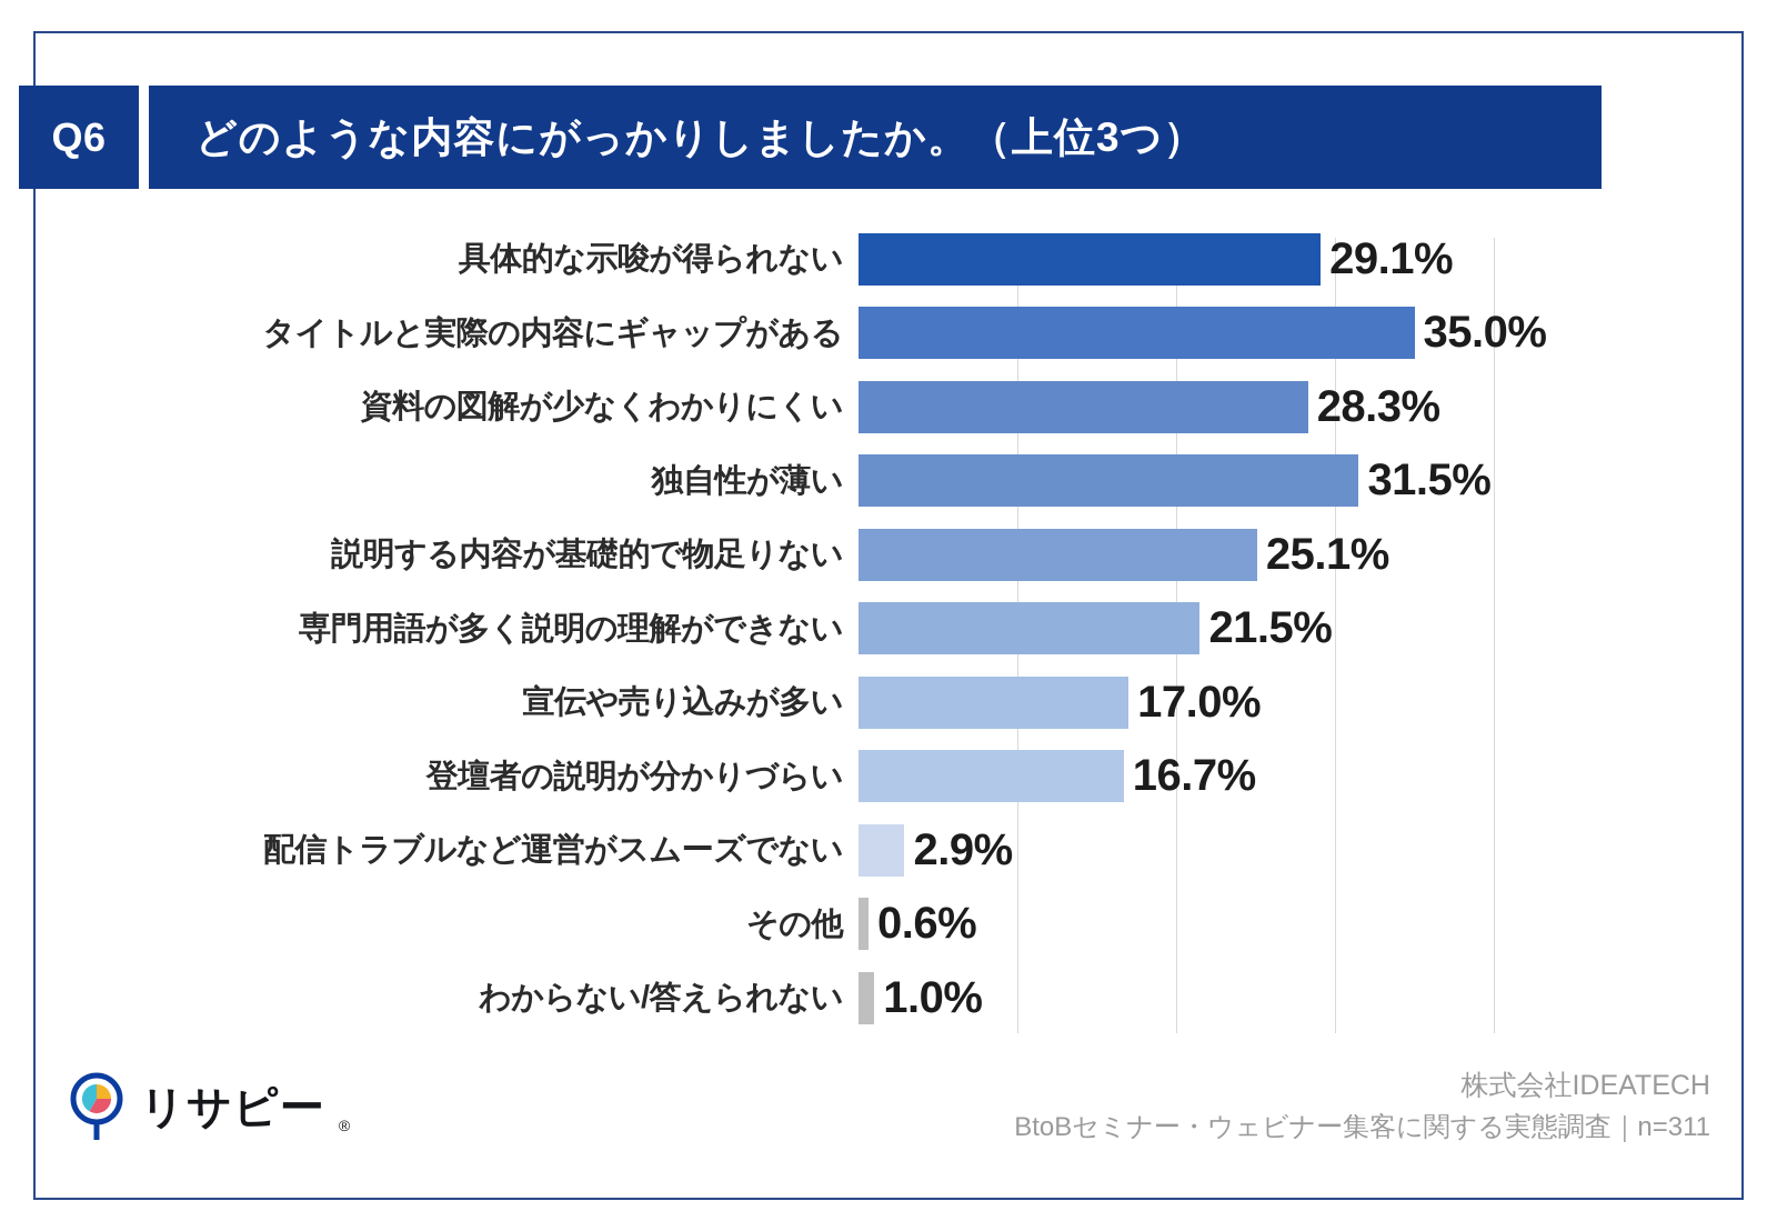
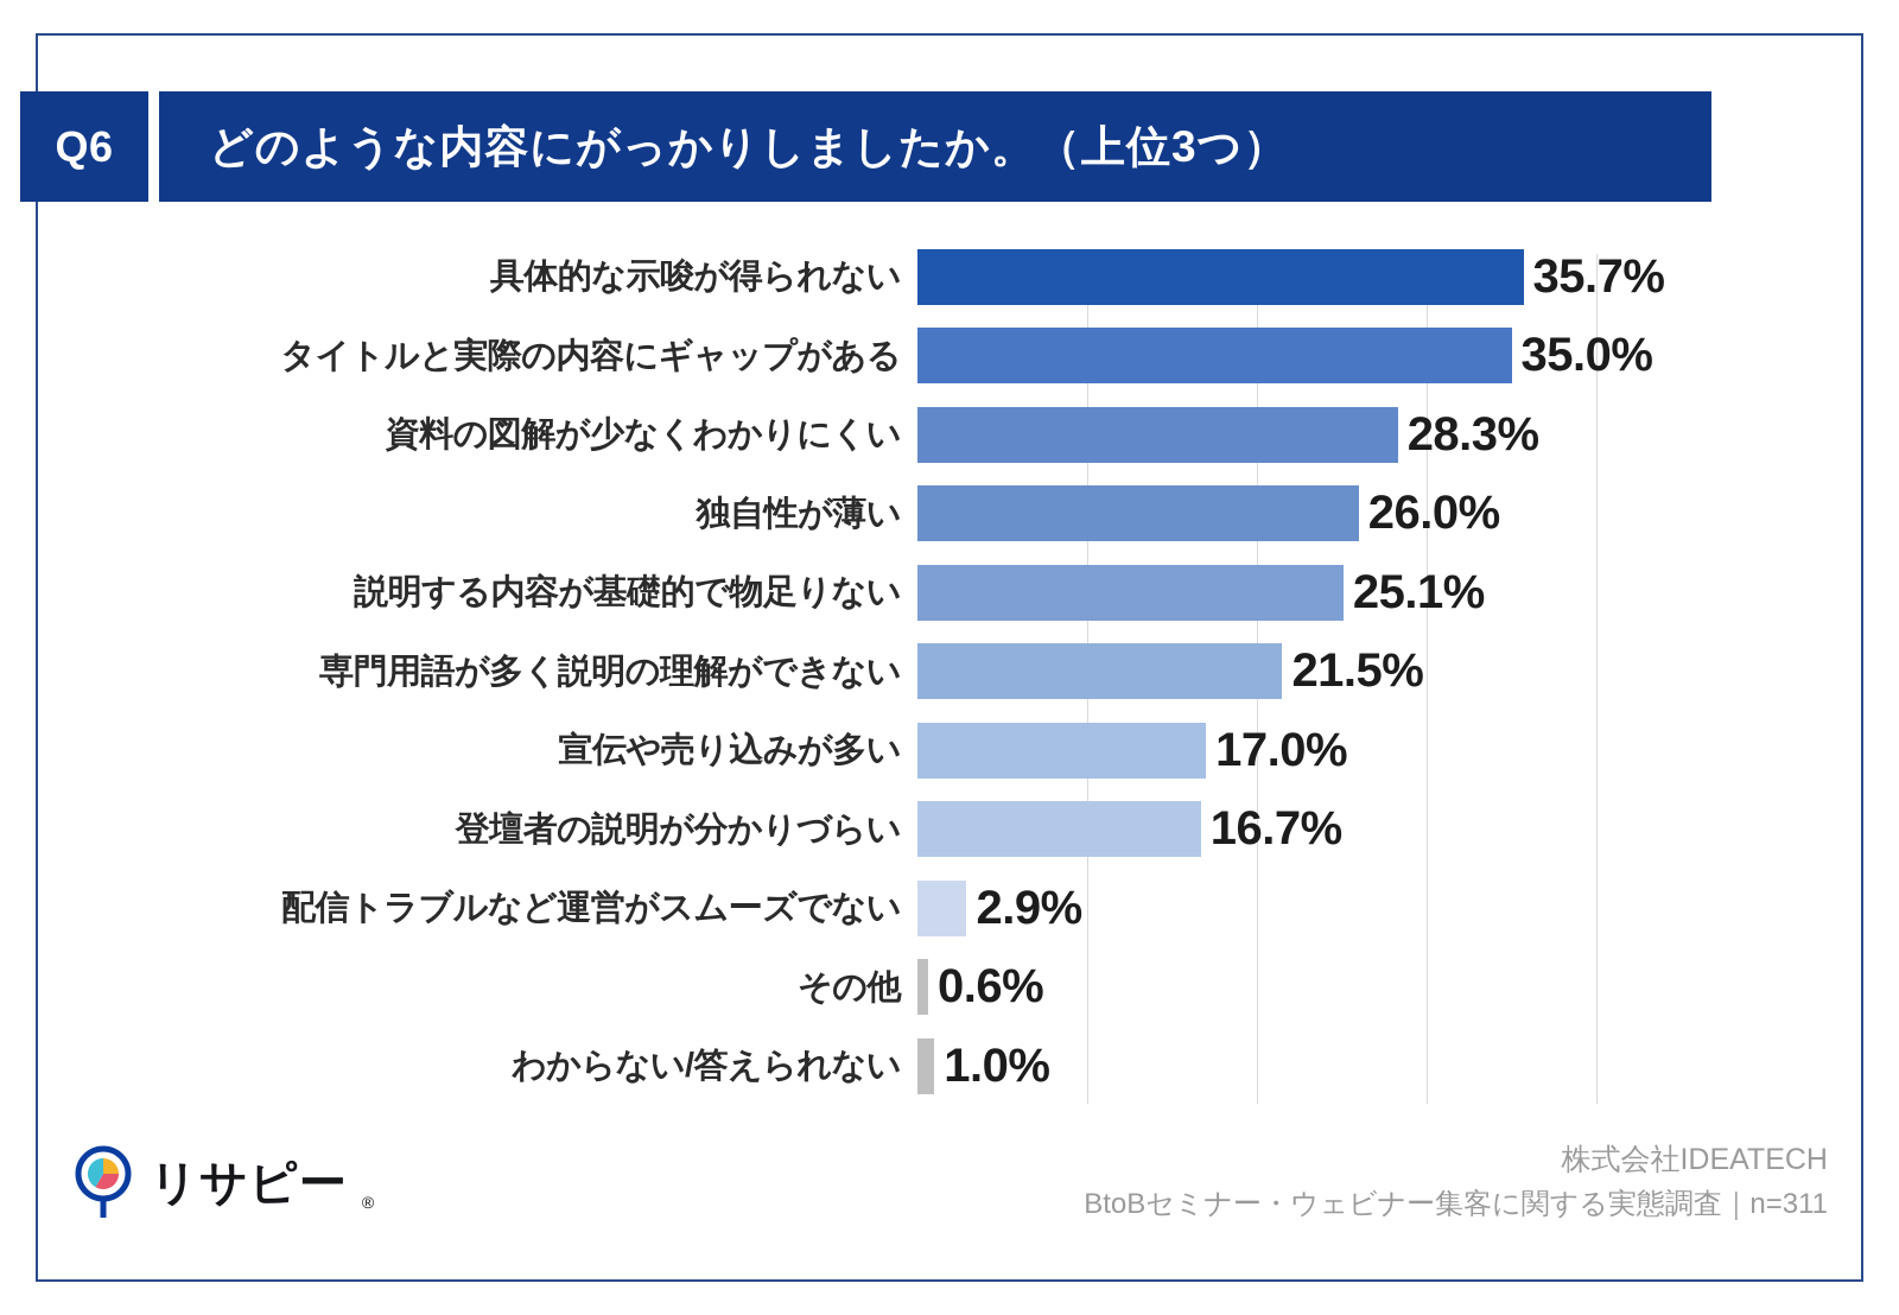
具体的な示唆が得られない: 29.1% -> 35.7%
独自性が薄い: 31.5% -> 26.0%
